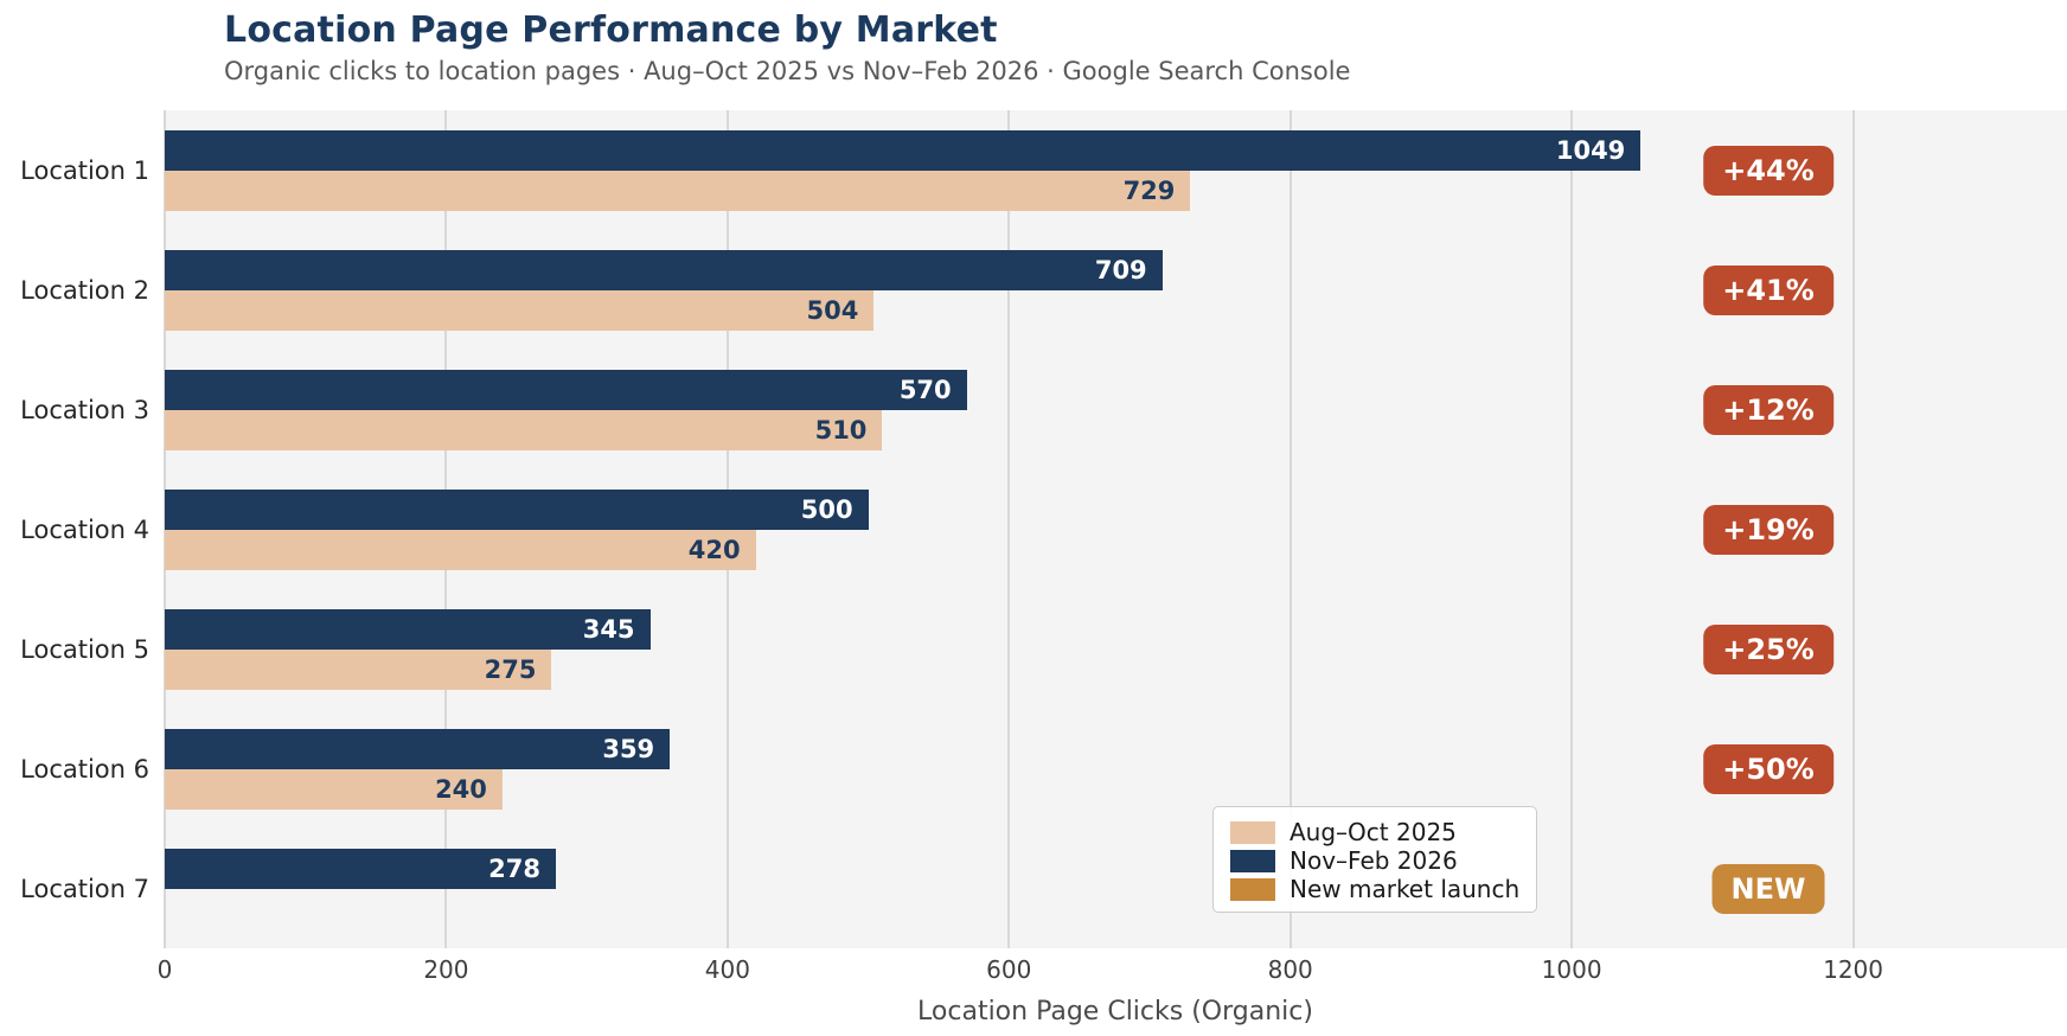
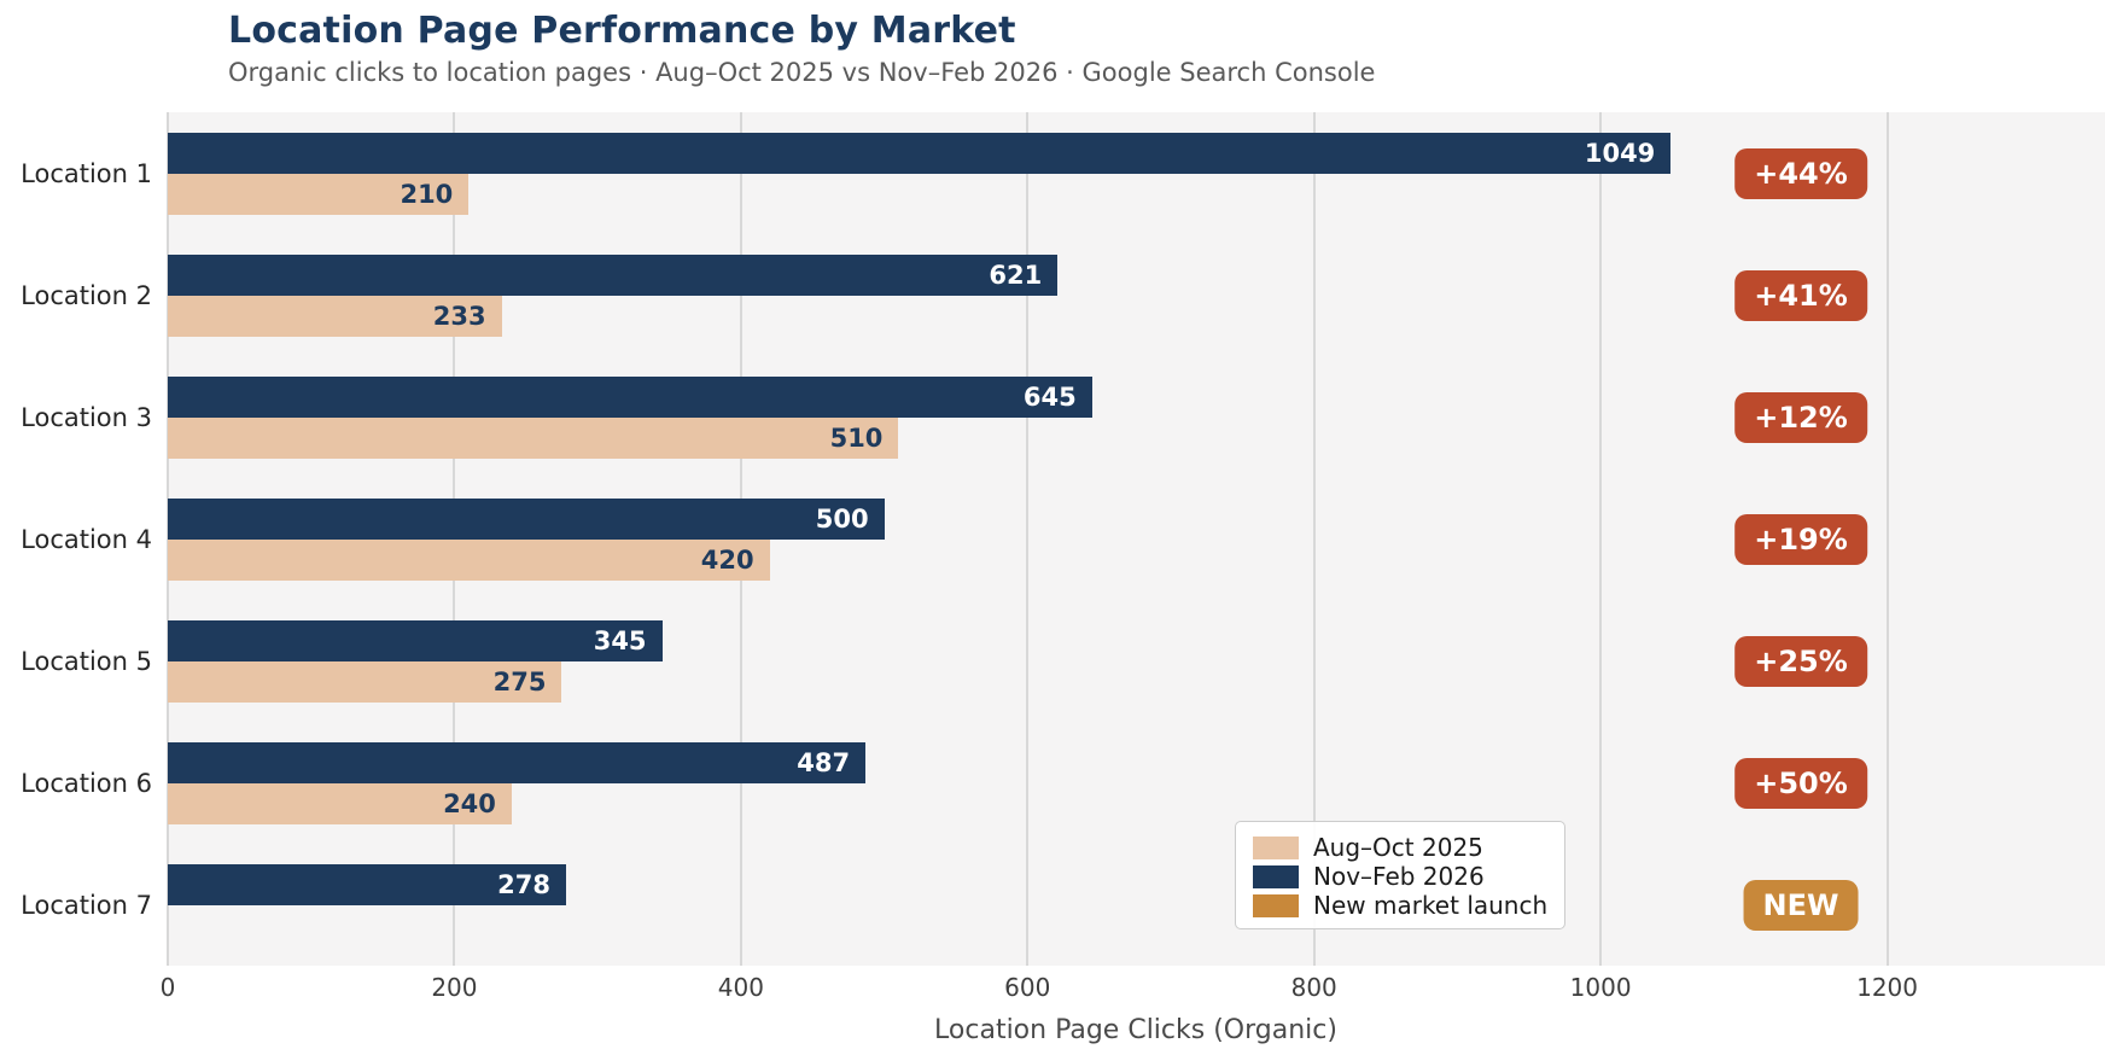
Aug–Oct 2025/Location 1: 729 -> 210
Aug–Oct 2025/Location 2: 504 -> 233
Nov–Feb 2026/Location 2: 709 -> 621
Nov–Feb 2026/Location 3: 570 -> 645
Nov–Feb 2026/Location 6: 359 -> 487
